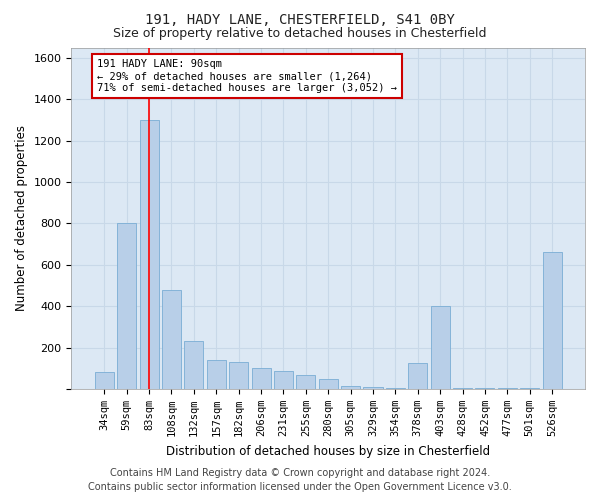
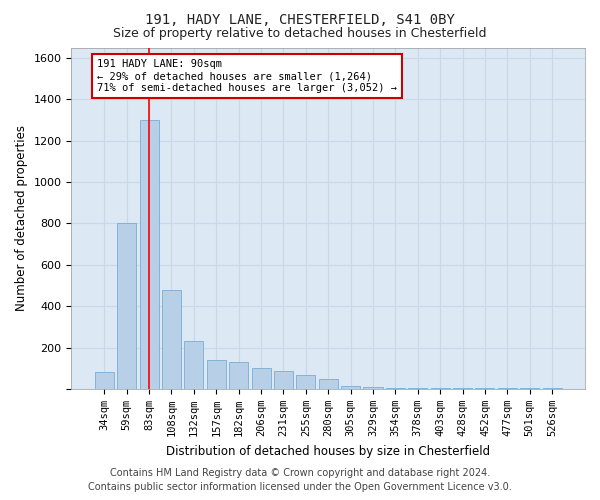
378sqm: 125 -> 5
403sqm: 400 -> 5
526sqm: 660 -> 5
